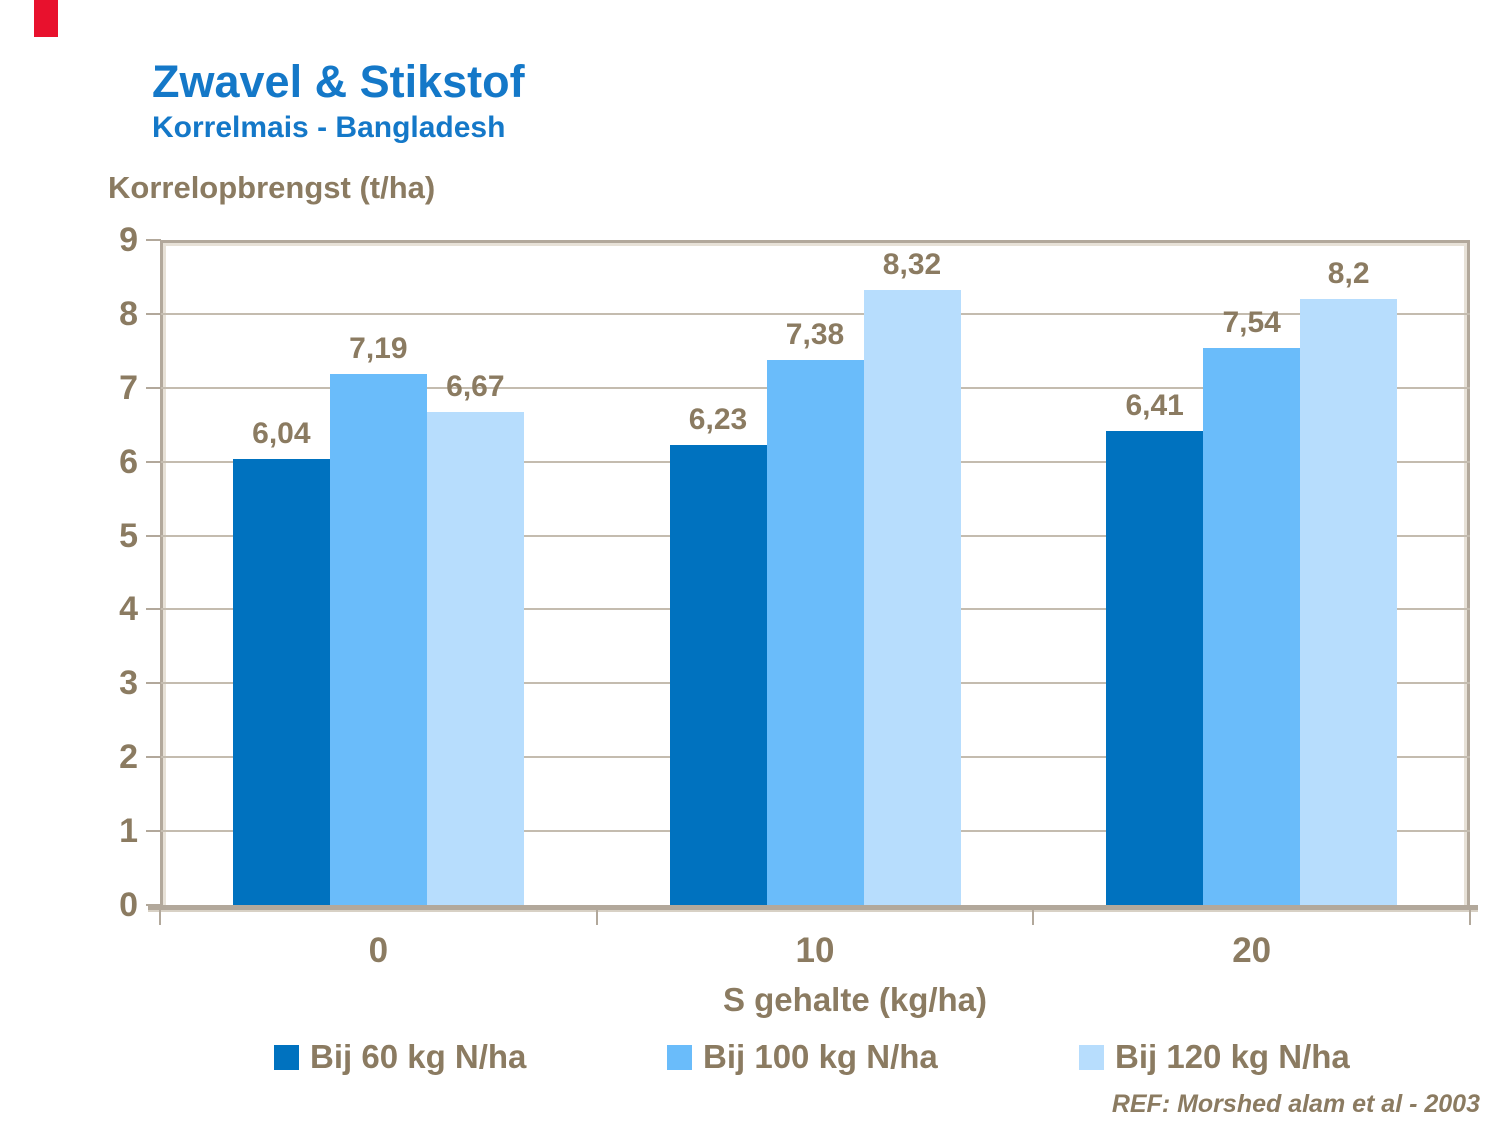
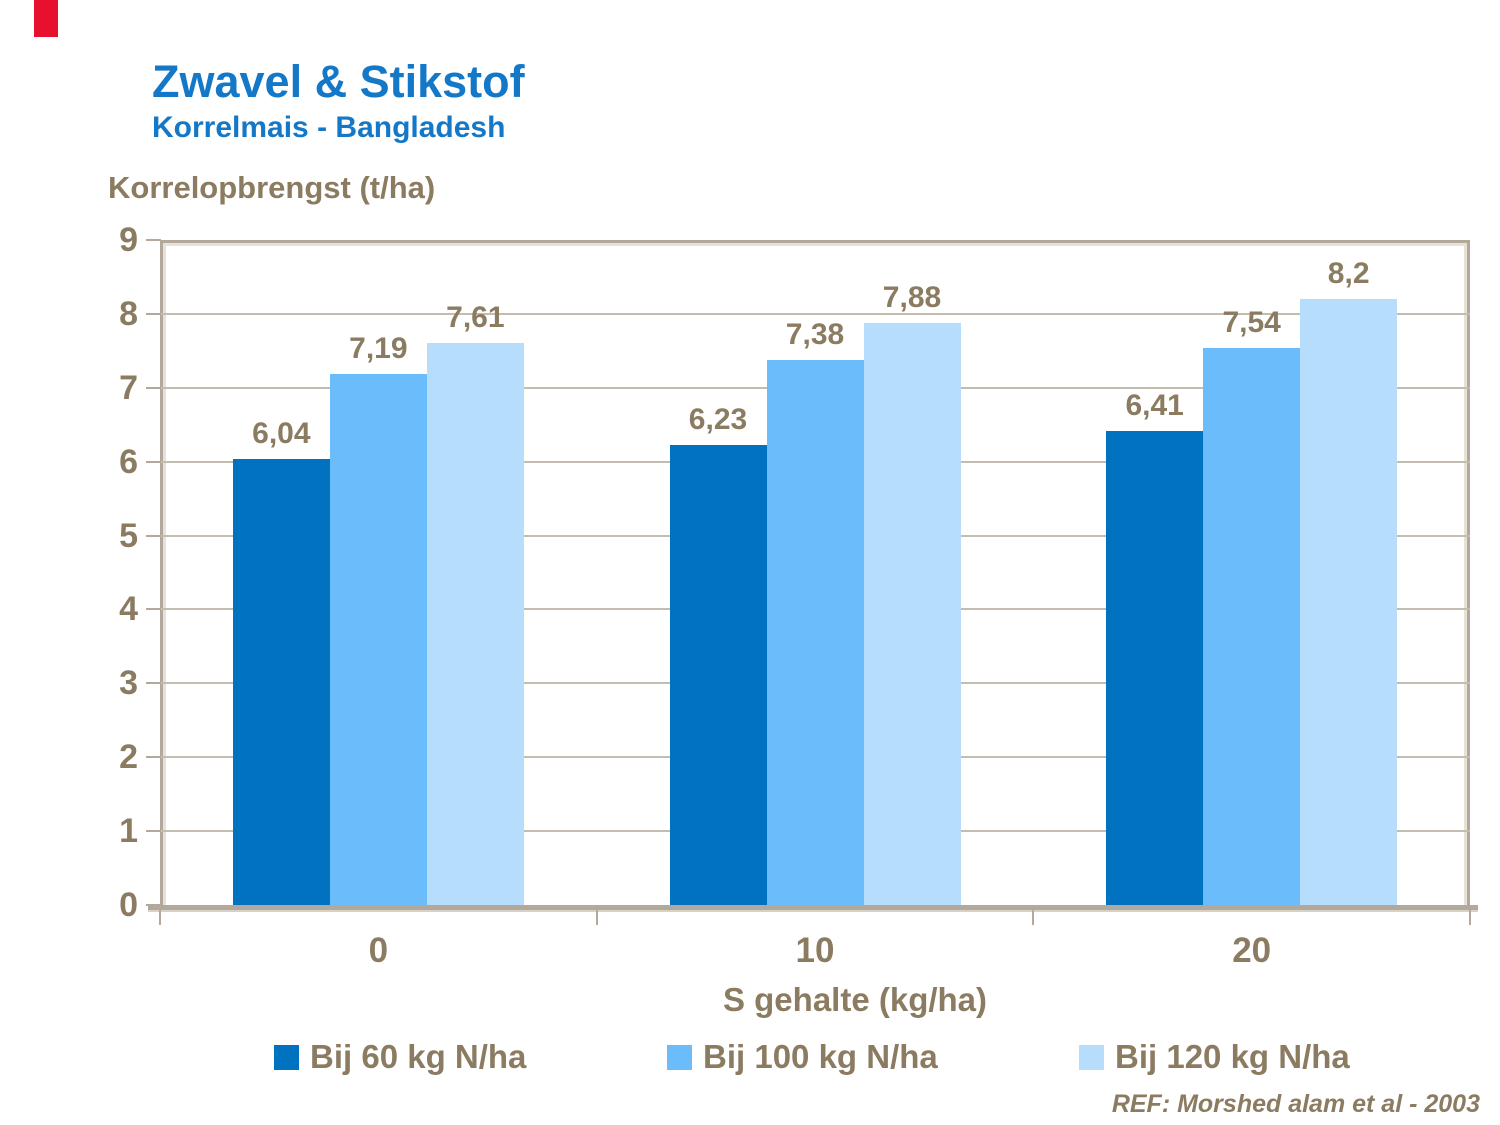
Bij 120 kg N/ha/0: 6,67 -> 7,61
Bij 120 kg N/ha/10: 8,32 -> 7,88
